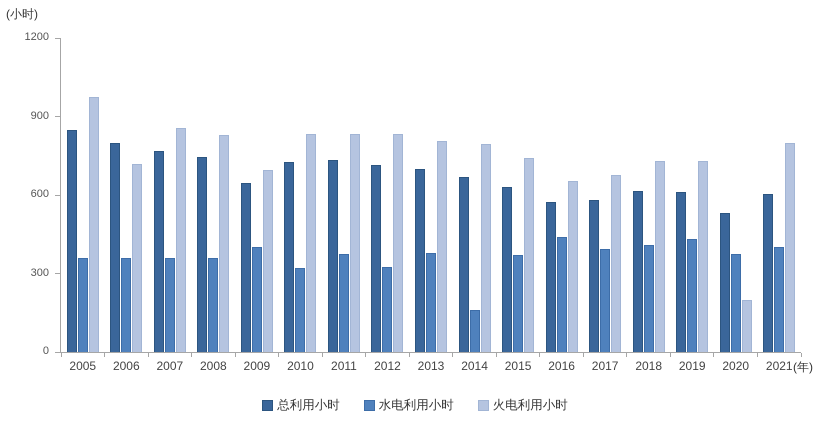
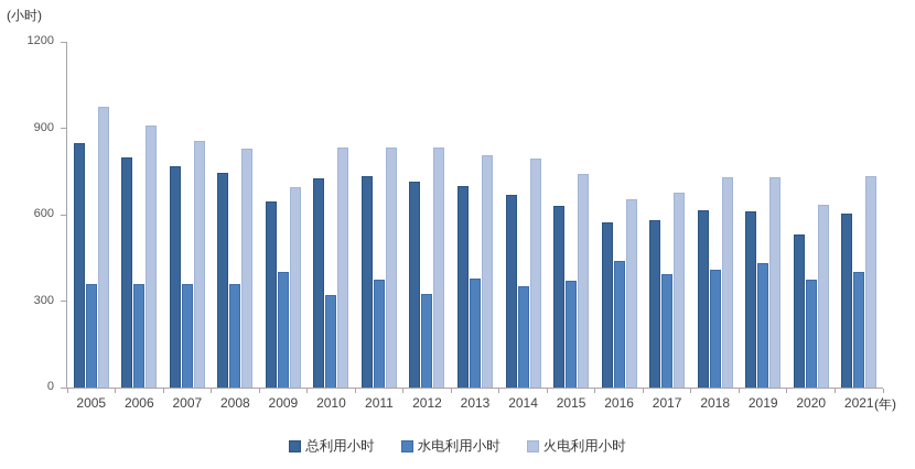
火电利用小时/2006: 720 -> 910
水电利用小时/2014: 160 -> 350
火电利用小时/2020: 200 -> 640
火电利用小时/2021: 800 -> 740
